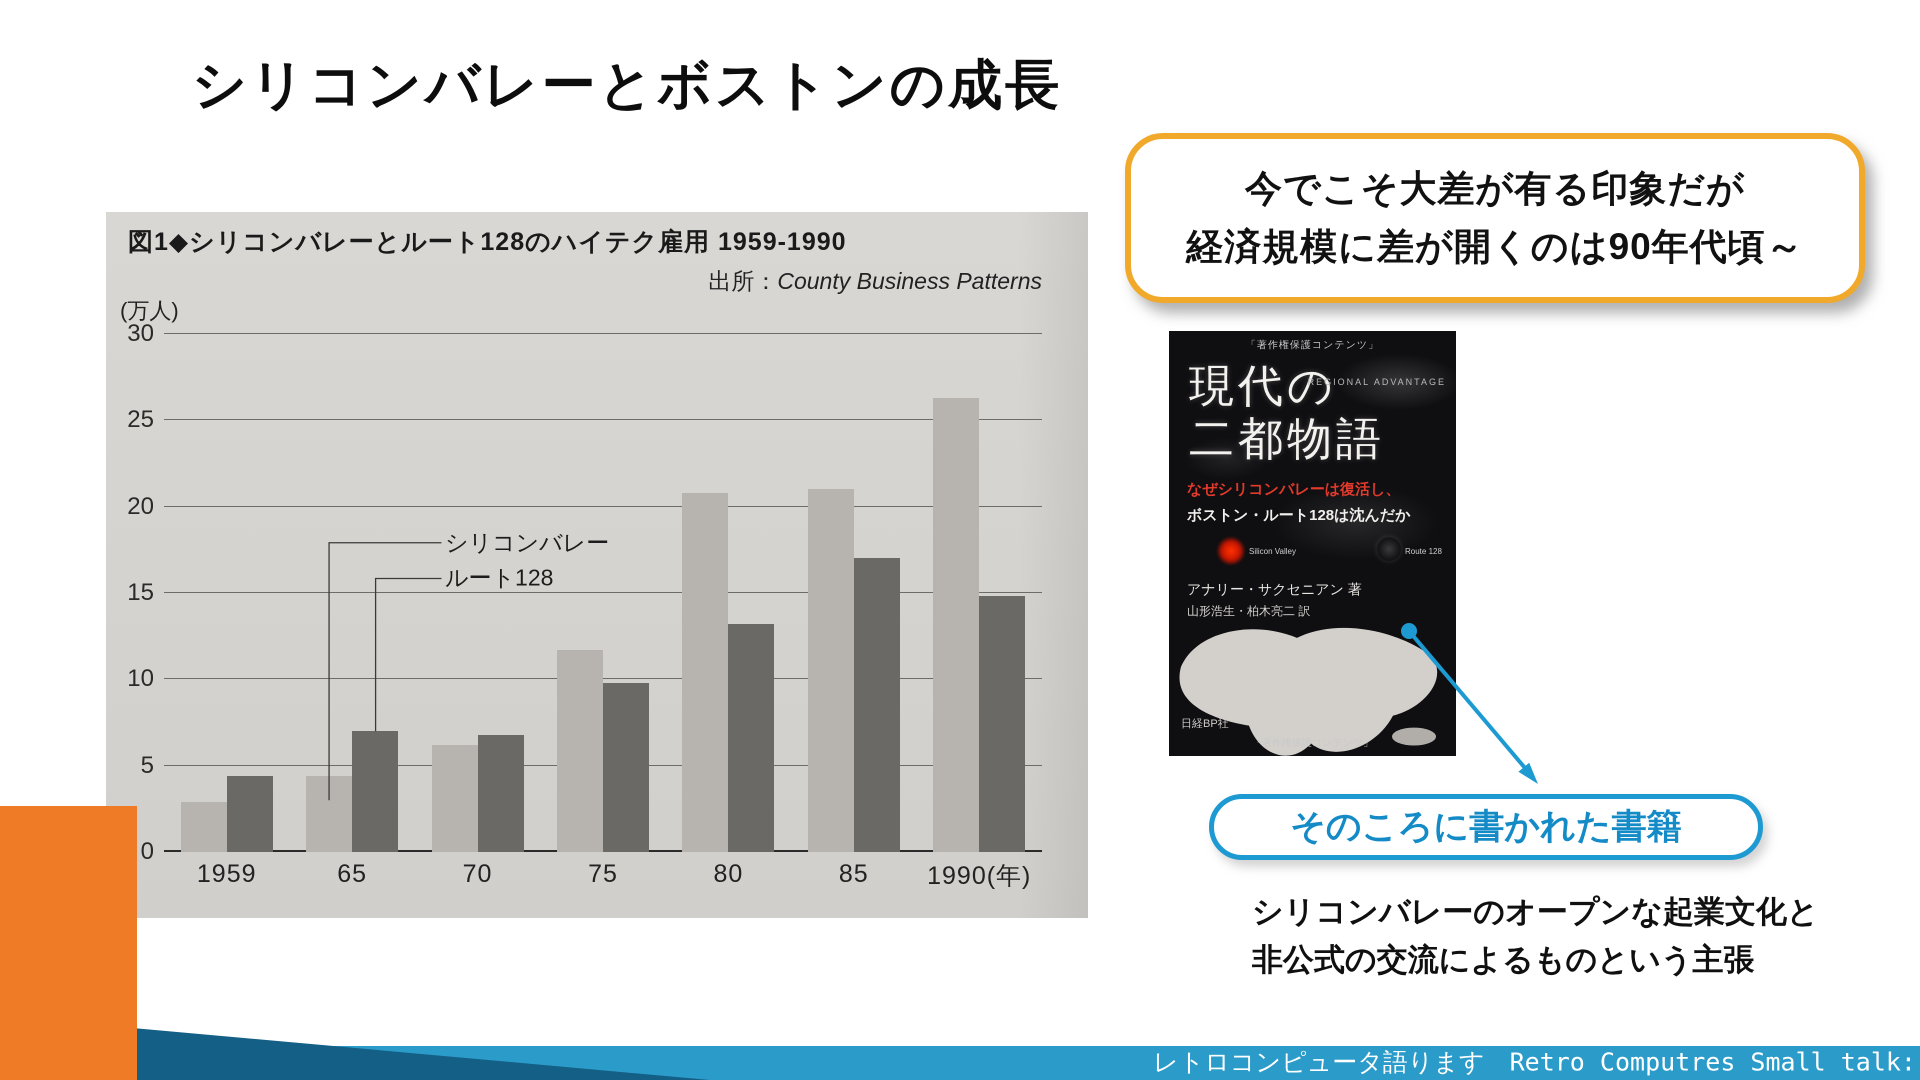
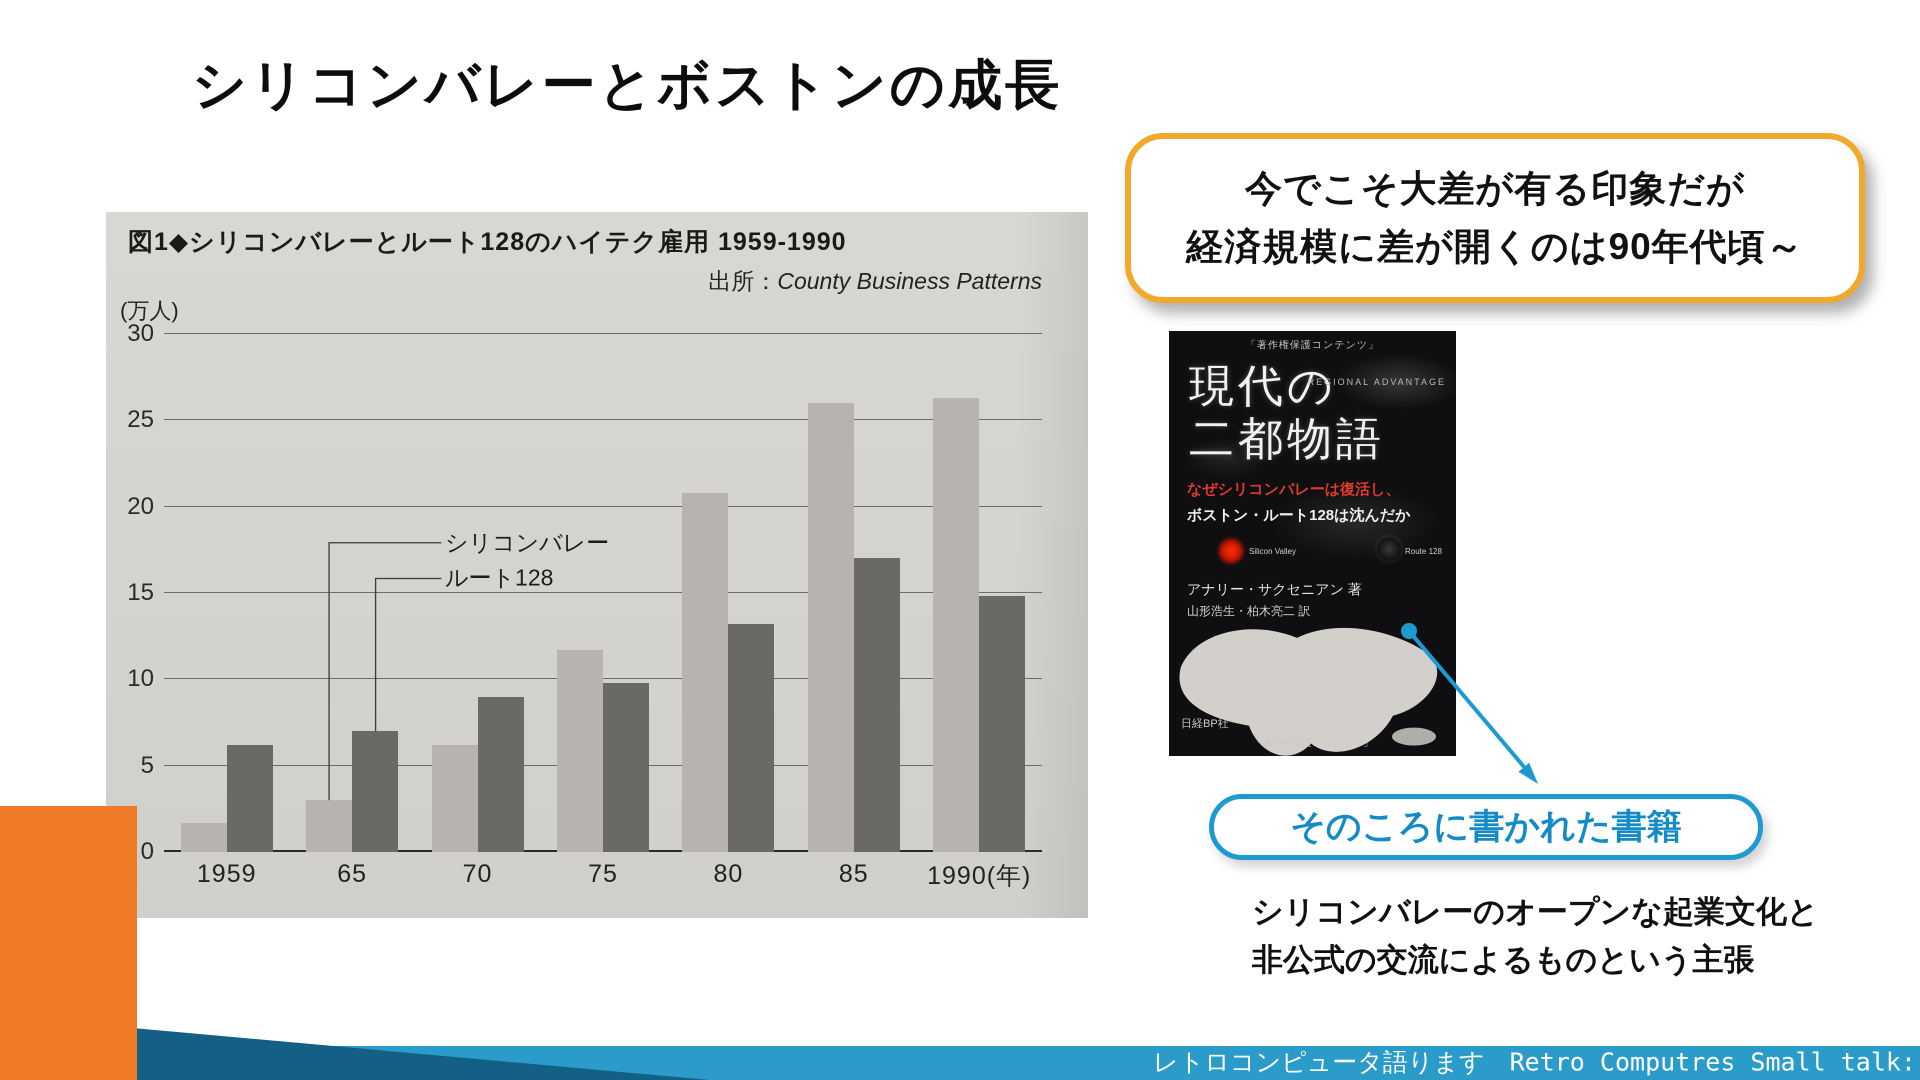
シリコンバレー/1959: 2.9 -> 1.7
ルート128/1959: 4.4 -> 6.2
シリコンバレー/65: 4.4 -> 3.0
ルート128/70: 6.8 -> 9.0
シリコンバレー/85: 21.0 -> 26.0
